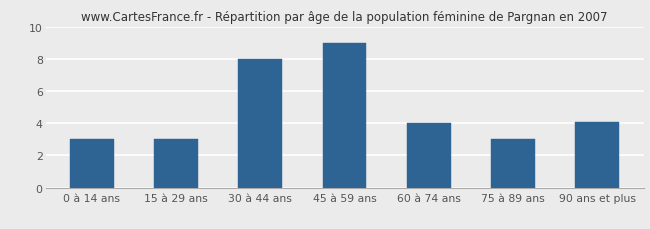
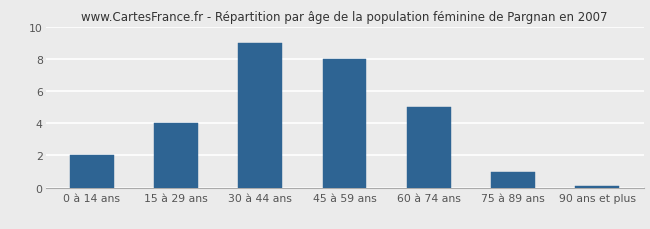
0 à 14 ans: 3.0 -> 2.0
15 à 29 ans: 3.0 -> 4.0
30 à 44 ans: 8.0 -> 9.0
45 à 59 ans: 9.0 -> 8.0
60 à 74 ans: 4.0 -> 5.0
75 à 89 ans: 3.0 -> 1.0
90 ans et plus: 4.1 -> 0.1
